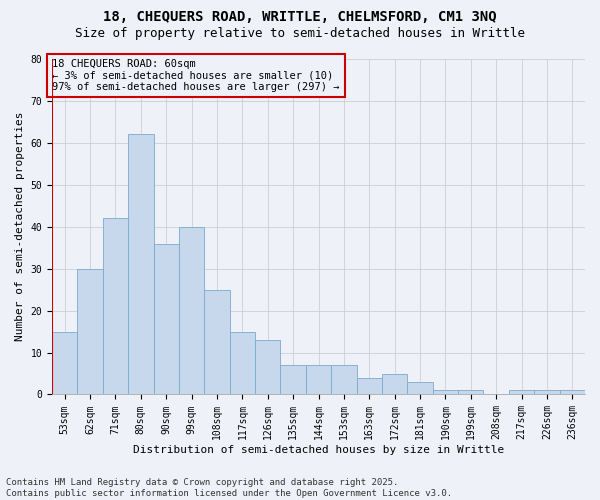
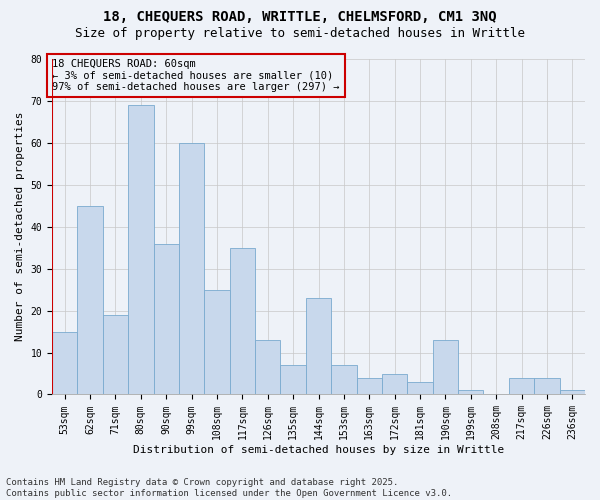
62sqm: 30 -> 45
71sqm: 42 -> 19
80sqm: 62 -> 69
99sqm: 40 -> 60
117sqm: 15 -> 35
144sqm: 7 -> 23
190sqm: 1 -> 13
217sqm: 1 -> 4
226sqm: 1 -> 4
